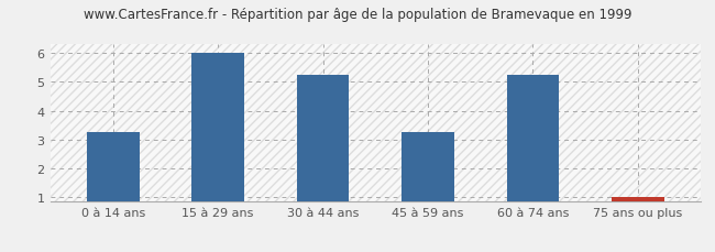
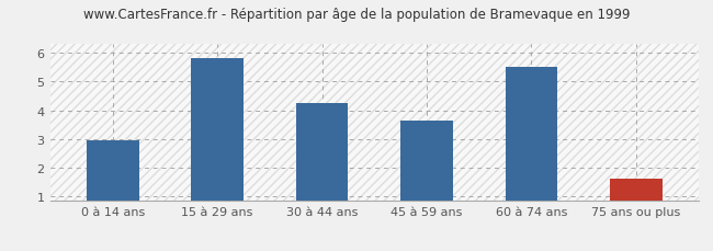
0 à 14 ans: 3.25 -> 2.95
15 à 29 ans: 6.00 -> 5.80
30 à 44 ans: 5.25 -> 4.25
45 à 59 ans: 3.25 -> 3.65
60 à 74 ans: 5.25 -> 5.50
75 ans ou plus: 1.00 -> 1.60
